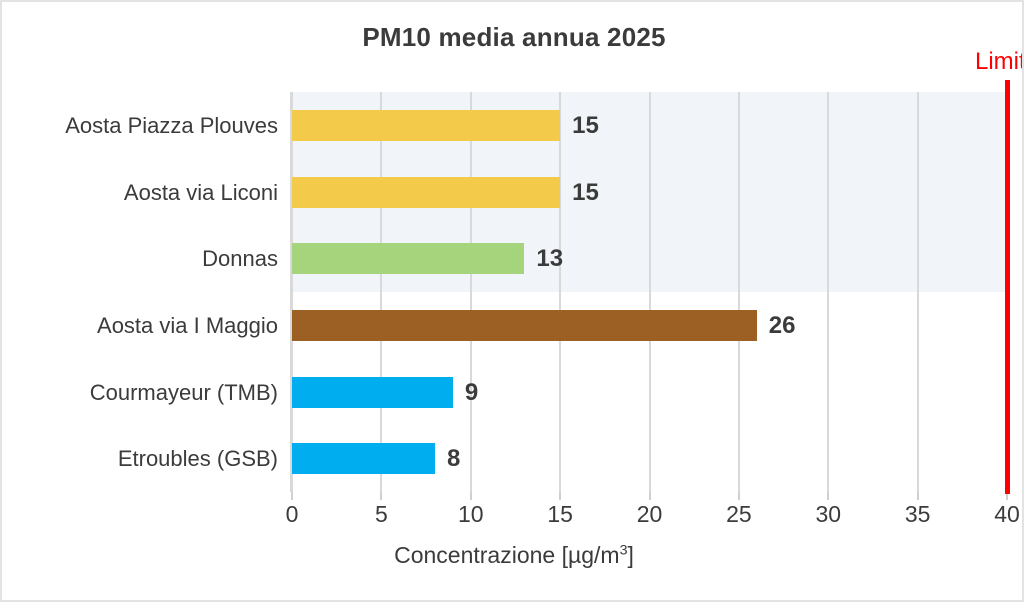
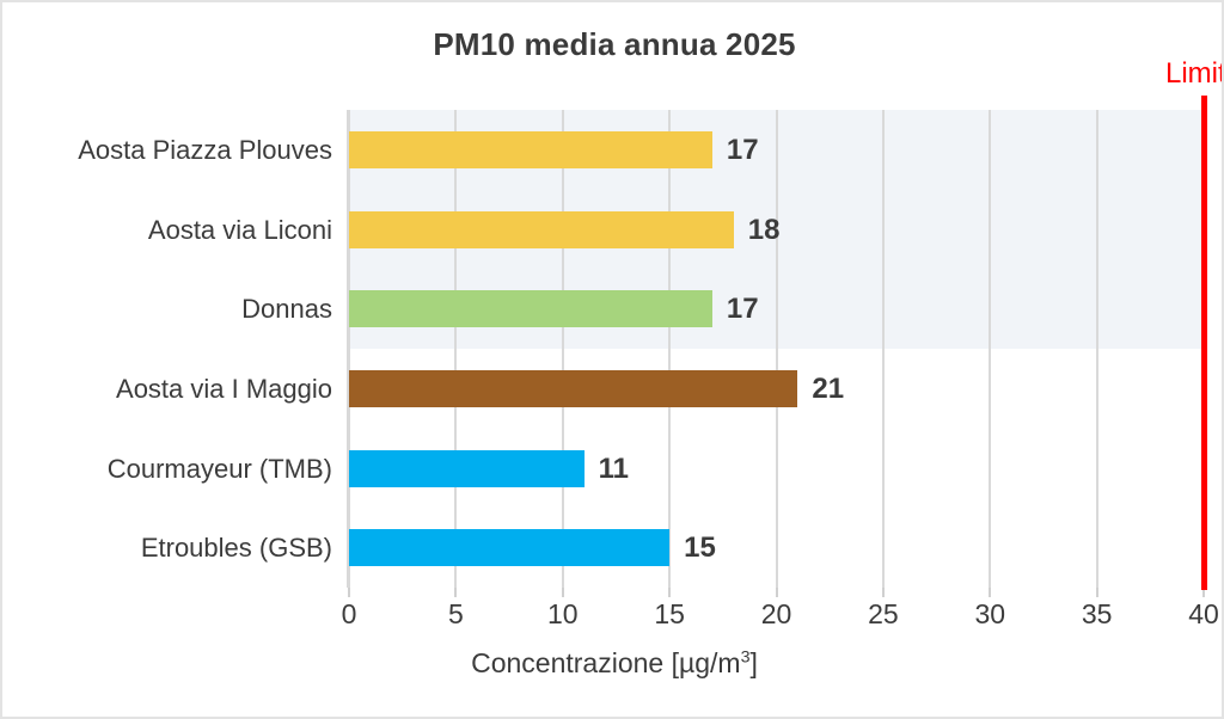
Aosta Piazza Plouves: 15 -> 17
Aosta via Liconi: 15 -> 18
Donnas: 13 -> 17
Aosta via I Maggio: 26 -> 21
Courmayeur (TMB): 9 -> 11
Etroubles (GSB): 8 -> 15
